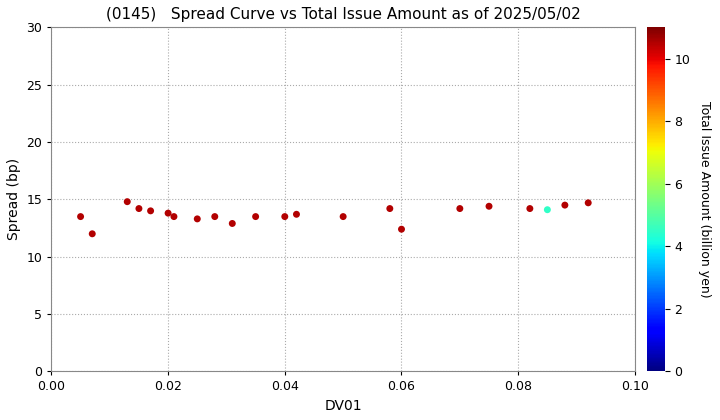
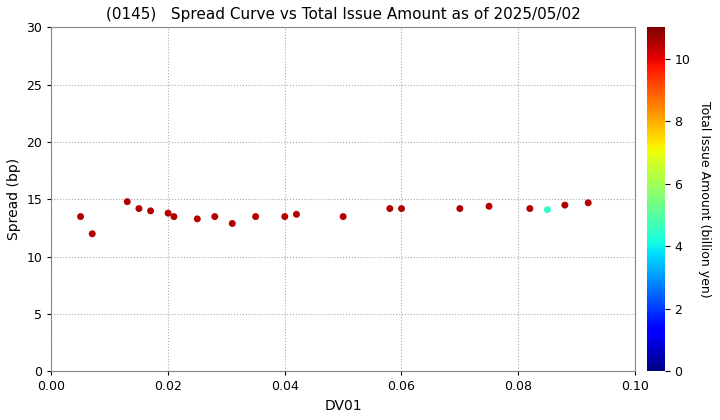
0.06: 12.4 -> 14.2
